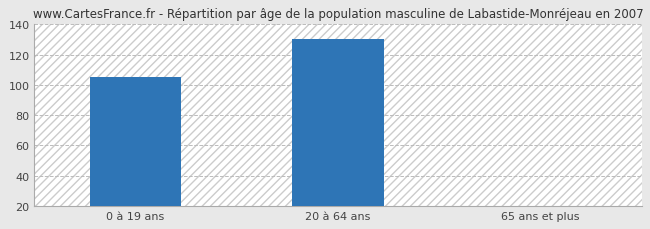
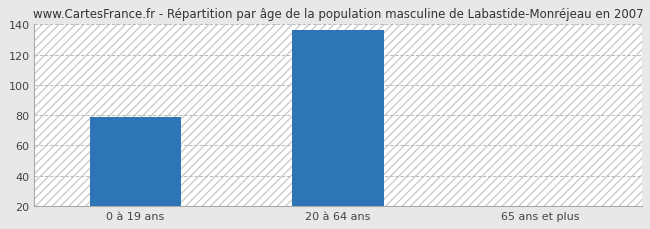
0 à 19 ans: 105 -> 79
20 à 64 ans: 130 -> 136
